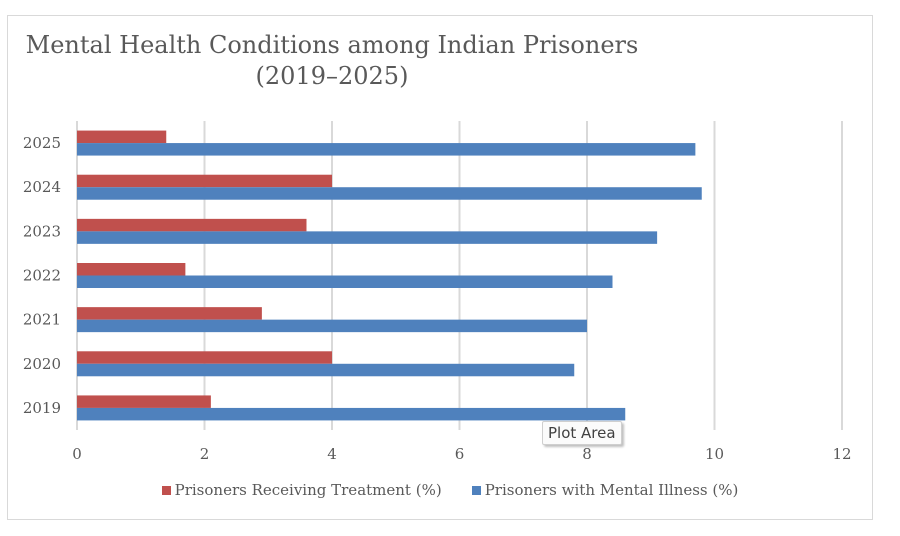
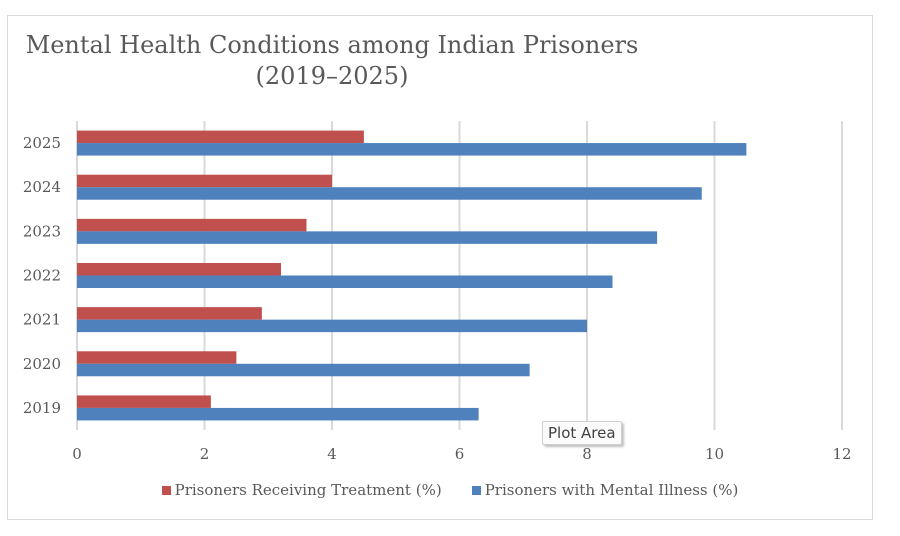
Prisoners with Mental Illness (%)/2019: 8.6 -> 6.3
Prisoners Receiving Treatment (%)/2020: 4.0 -> 2.5
Prisoners with Mental Illness (%)/2020: 7.8 -> 7.1
Prisoners Receiving Treatment (%)/2022: 1.7 -> 3.2
Prisoners Receiving Treatment (%)/2025: 1.4 -> 4.5
Prisoners with Mental Illness (%)/2025: 9.7 -> 10.5
